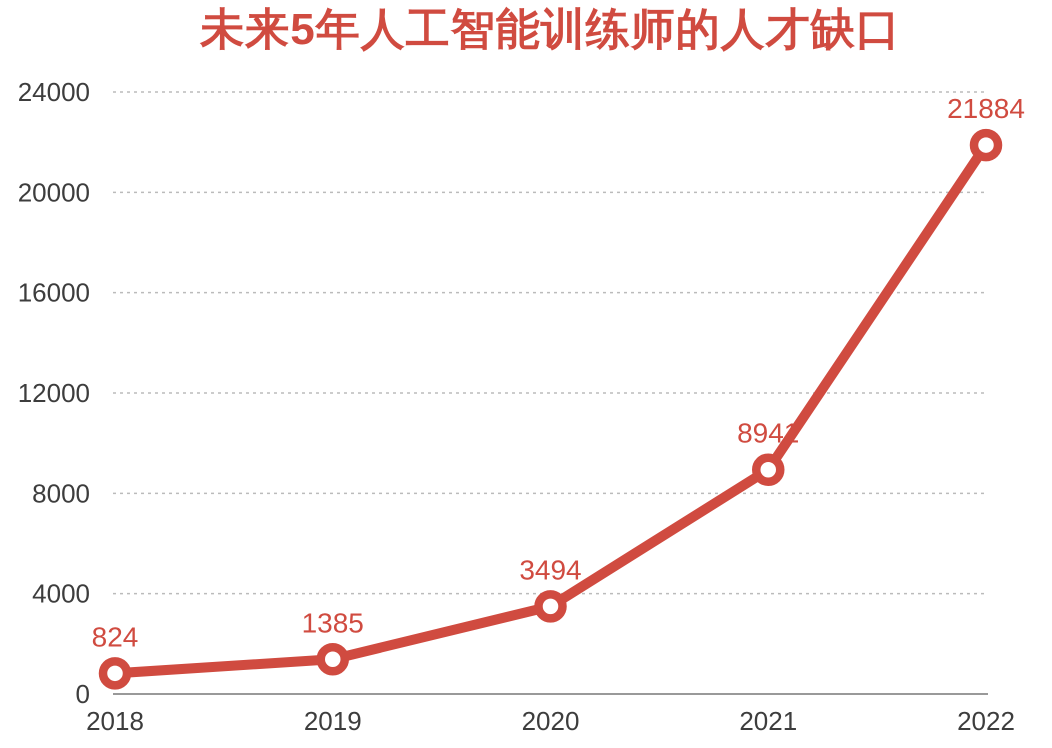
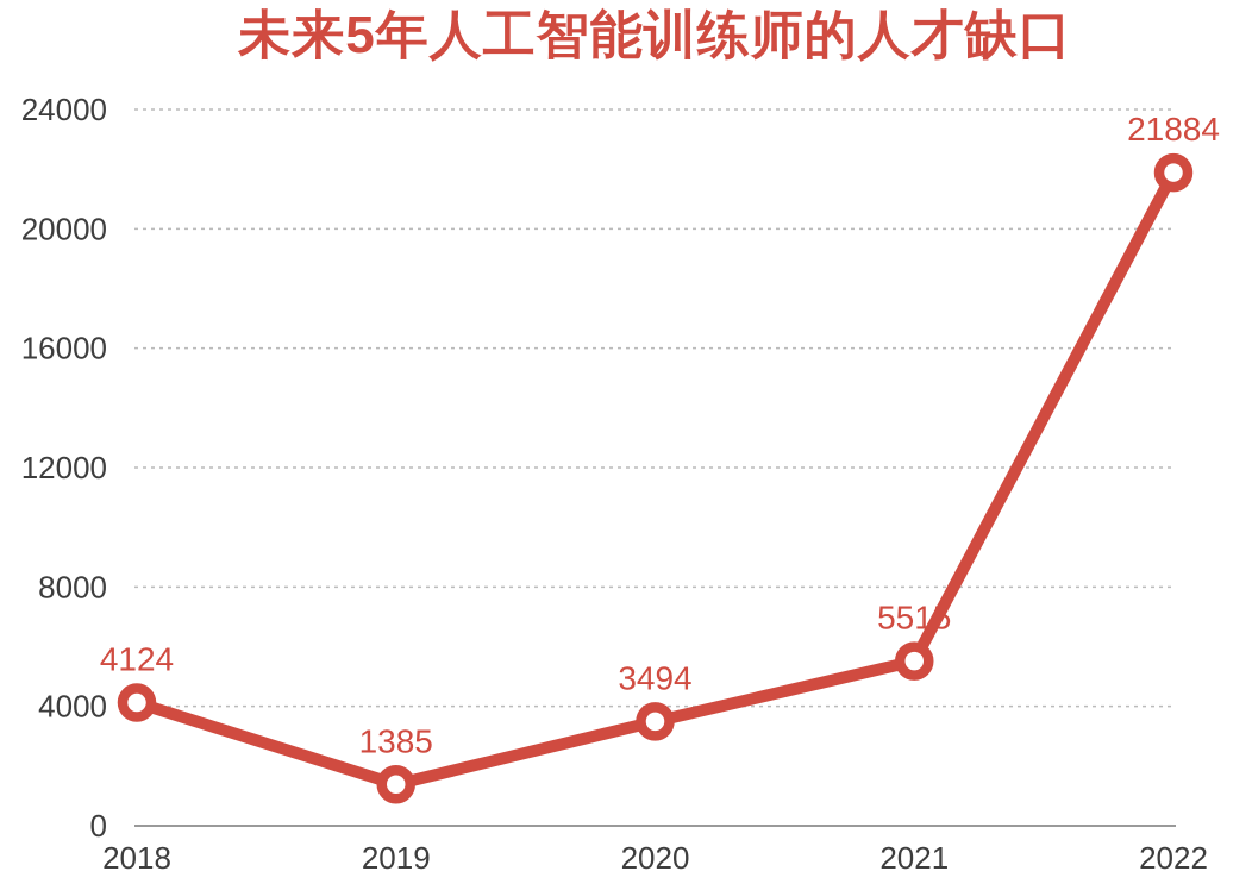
2018: 824 -> 4124
2021: 8941 -> 5515
